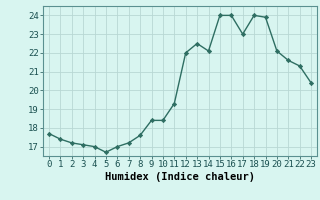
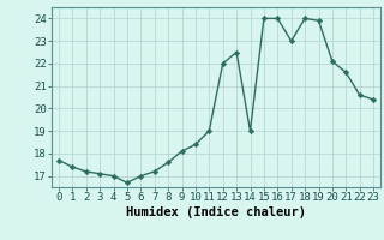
9: 18.4 -> 18.1
11: 19.3 -> 19.0
14: 22.1 -> 19.0
22: 21.3 -> 20.6
